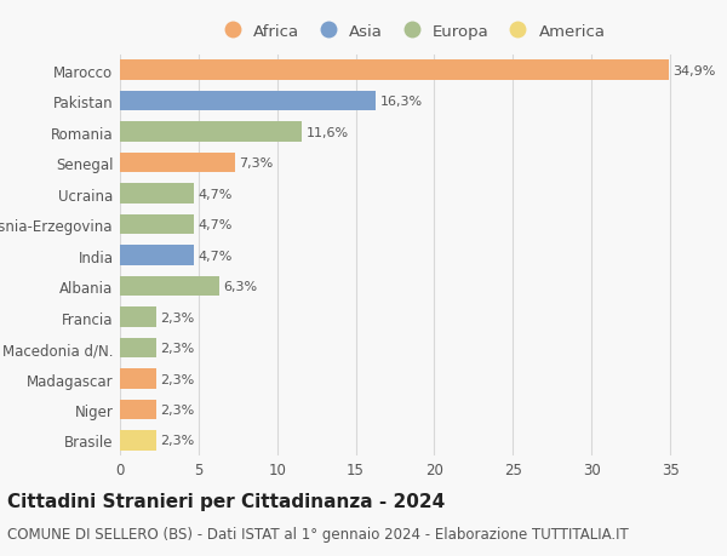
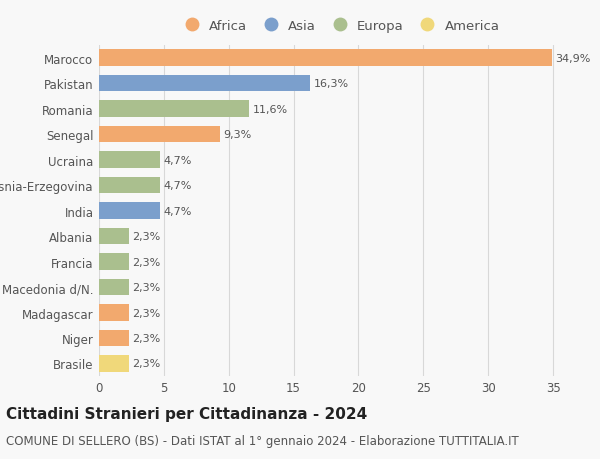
Senegal: 7,3% -> 9,3%
Albania: 6,3% -> 2,3%
